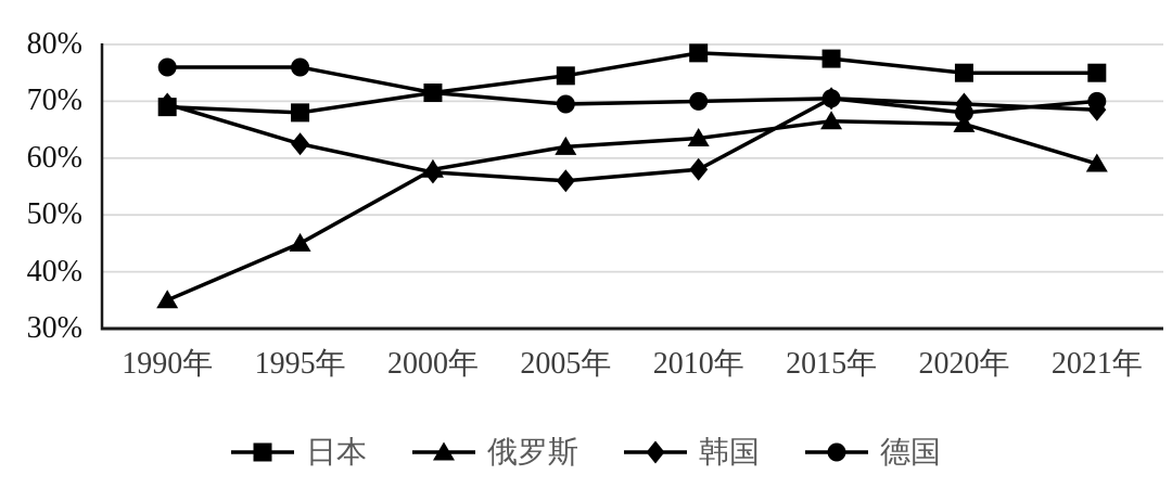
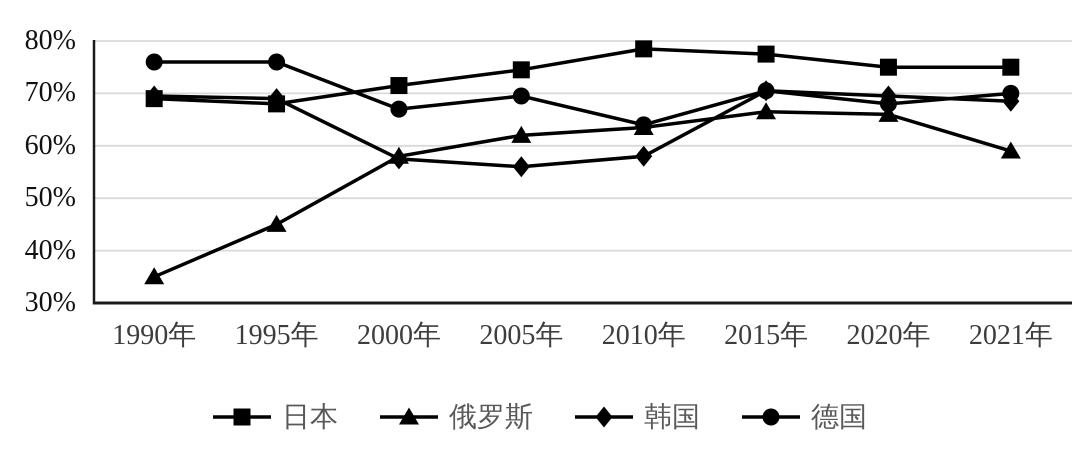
韩国/1995年: 62% -> 69%
德国/2000年: 72% -> 67%
德国/2010年: 70% -> 64%
